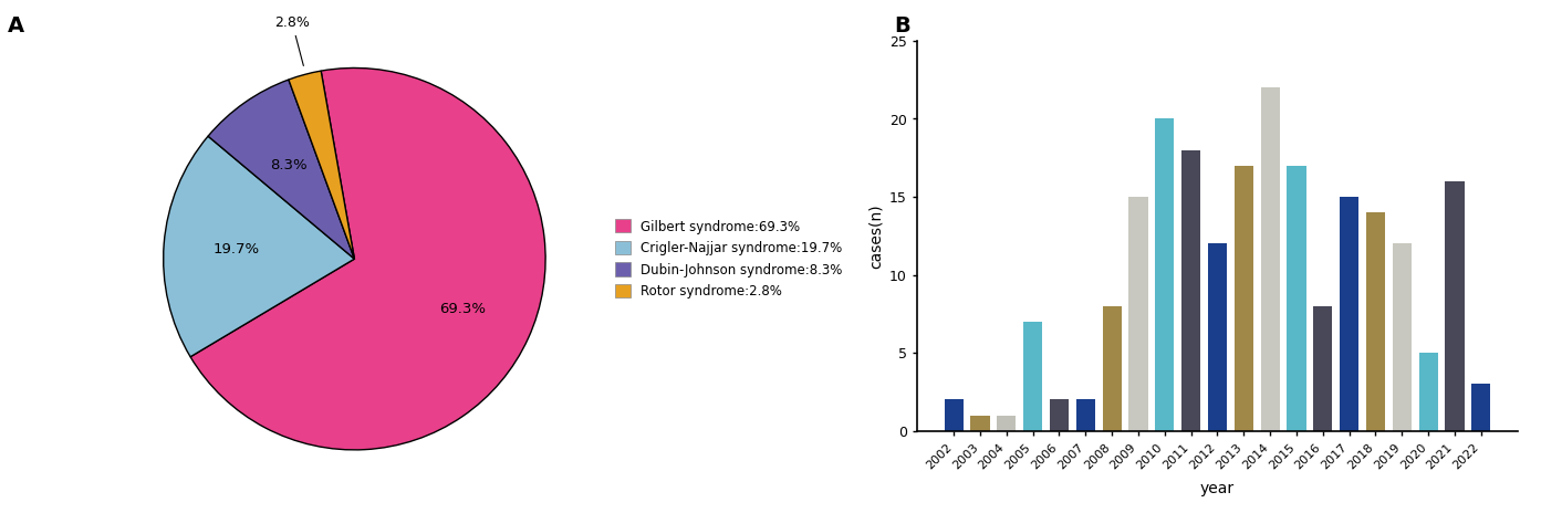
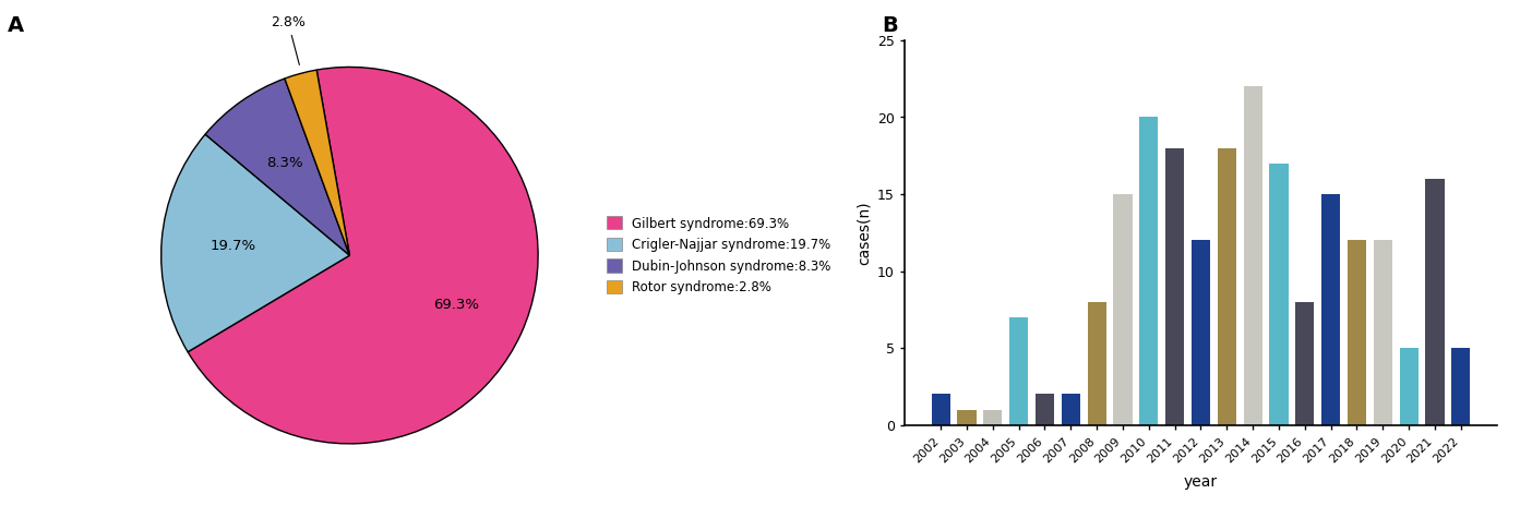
2013: 17 -> 18
2018: 14 -> 12
2022: 3 -> 5
